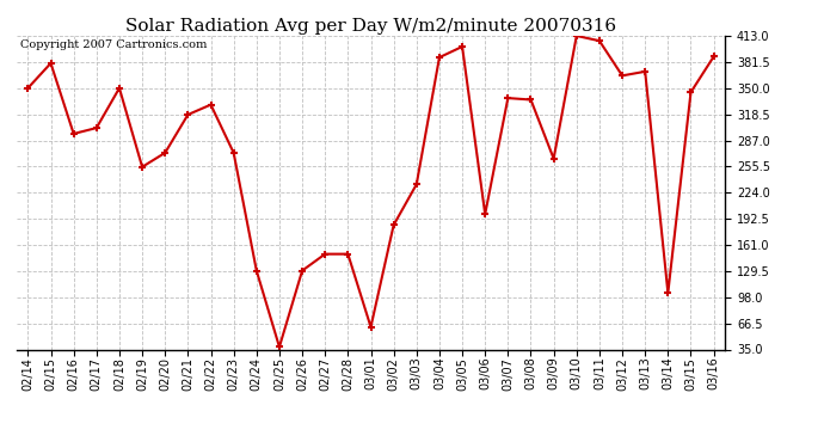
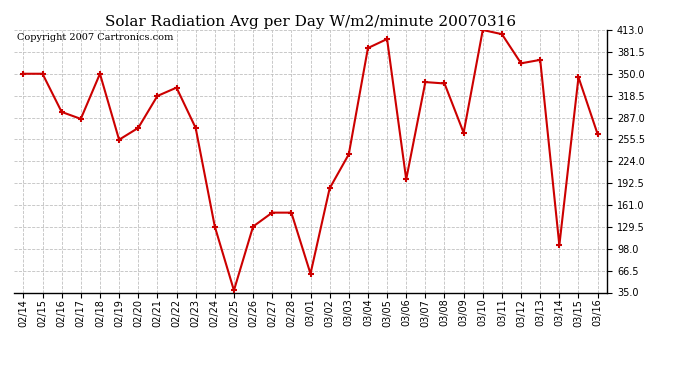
02/15: 380 -> 350
02/17: 302 -> 285
03/16: 388 -> 263
